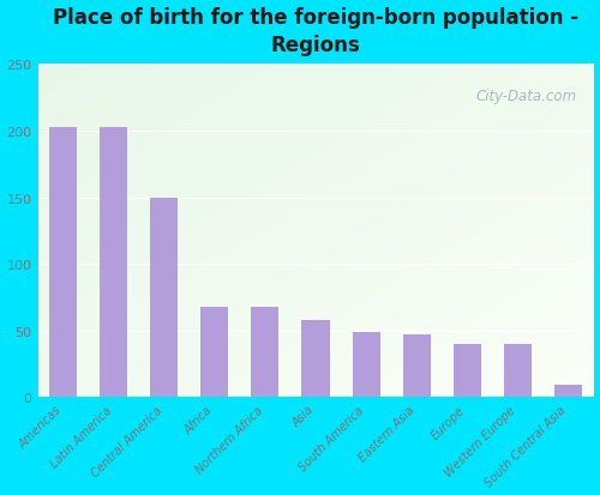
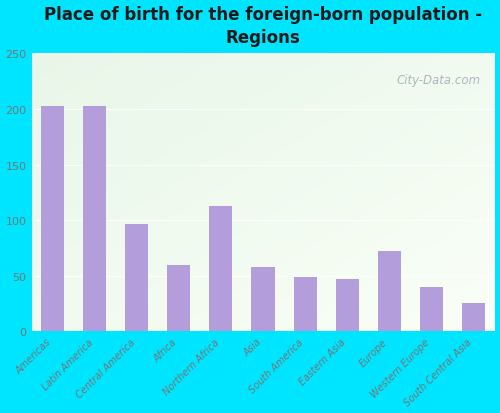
Central America: 150 -> 97
Africa: 68 -> 60
Northern Africa: 68 -> 113
Europe: 40 -> 72
South Central Asia: 9 -> 26
